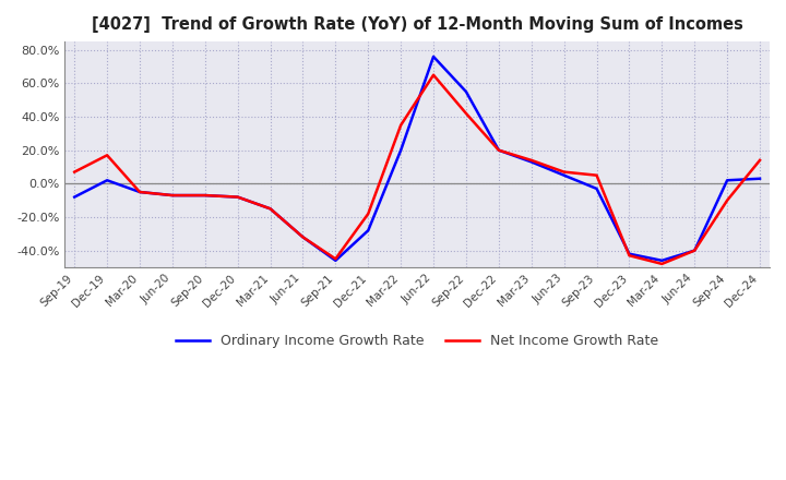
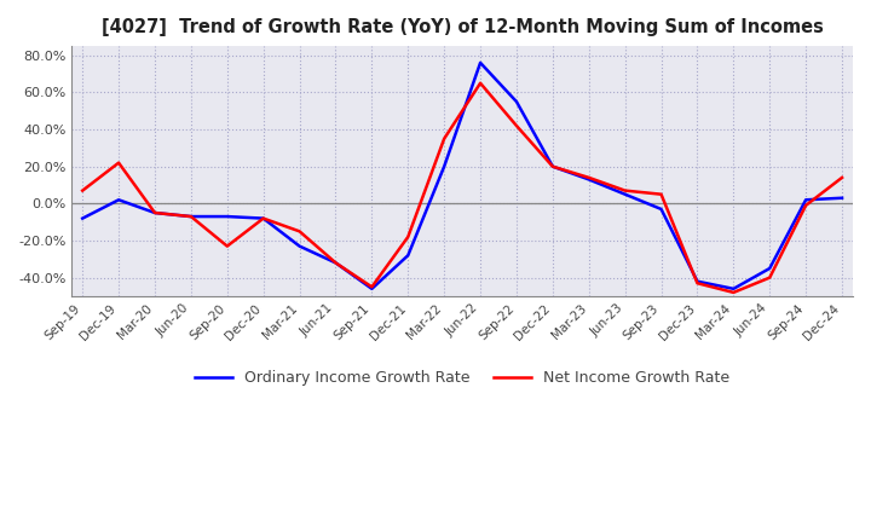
Net Income Growth Rate/Dec-19: 17% -> 22%
Net Income Growth Rate/Sep-20: -7% -> -23%
Ordinary Income Growth Rate/Mar-21: -15% -> -23%
Ordinary Income Growth Rate/Jun-24: -40% -> -35%
Net Income Growth Rate/Sep-24: -10% -> -1%
